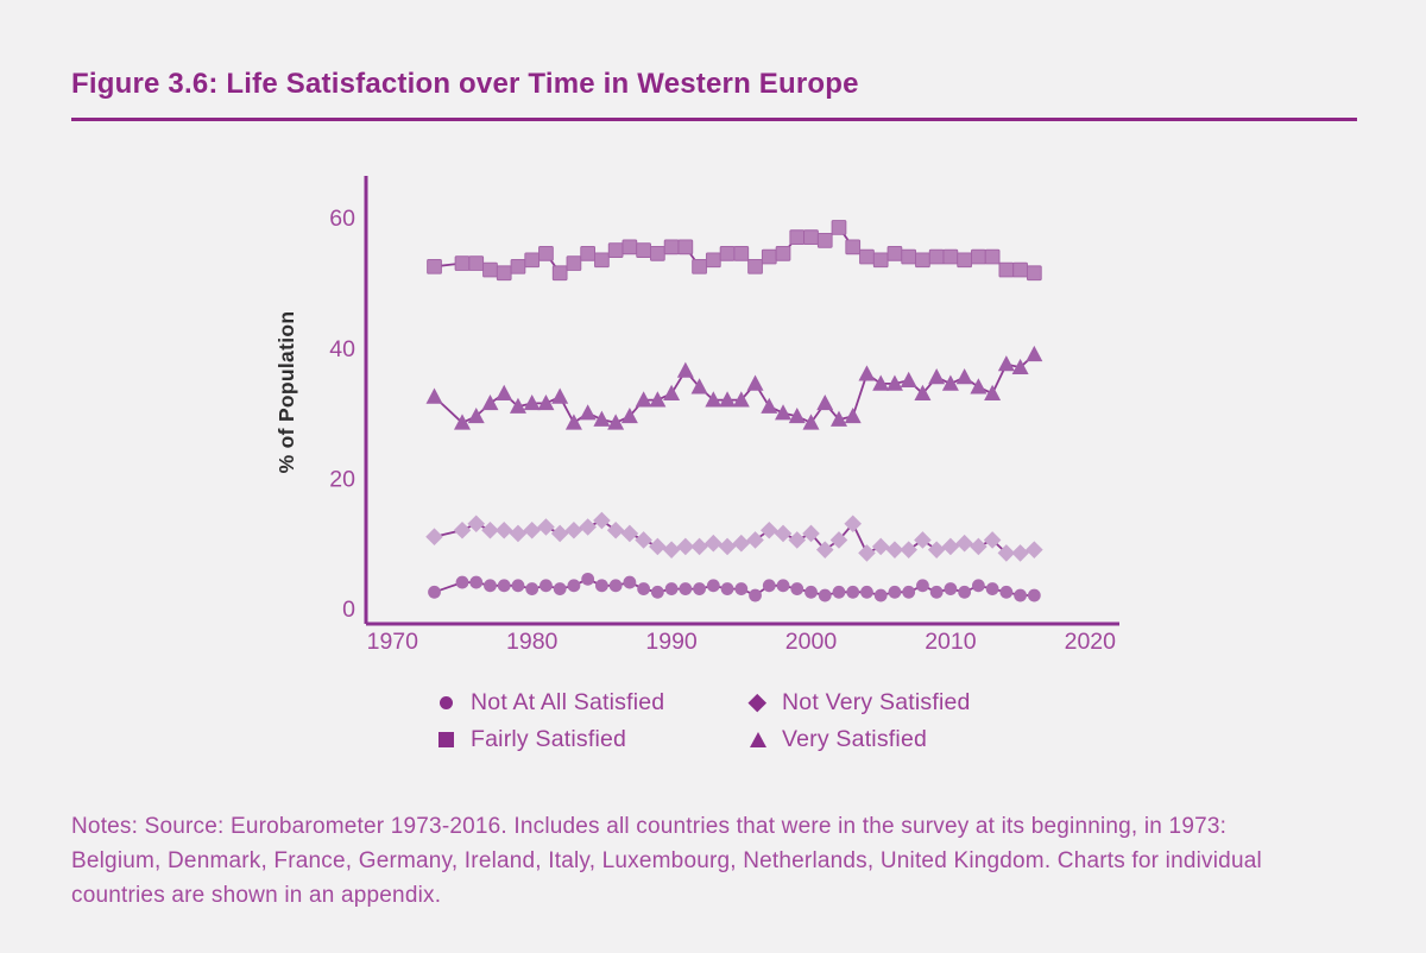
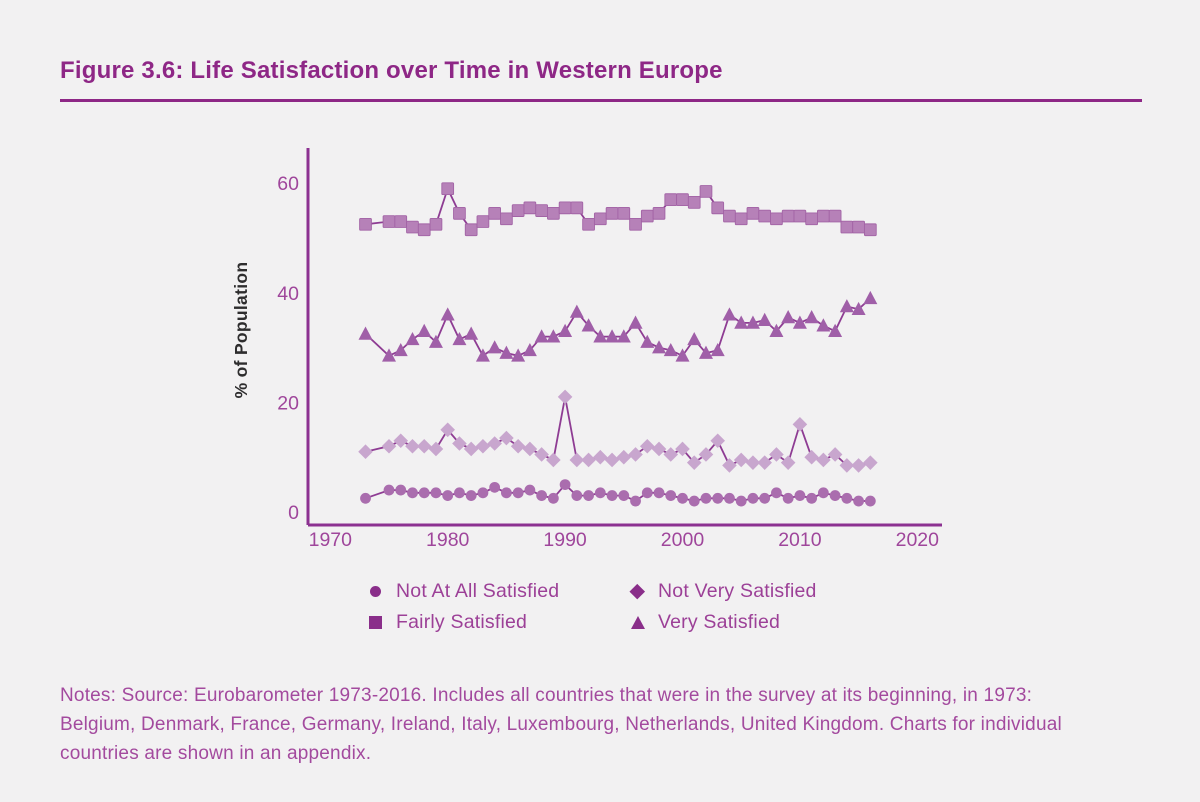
Not Very Satisfied/1980: 12 -> 15
Fairly Satisfied/1980: 54 -> 59
Very Satisfied/1980: 32 -> 36
Not At All Satisfied/1990: 3 -> 5
Not Very Satisfied/1990: 9 -> 21
Not Very Satisfied/2010: 10 -> 16
